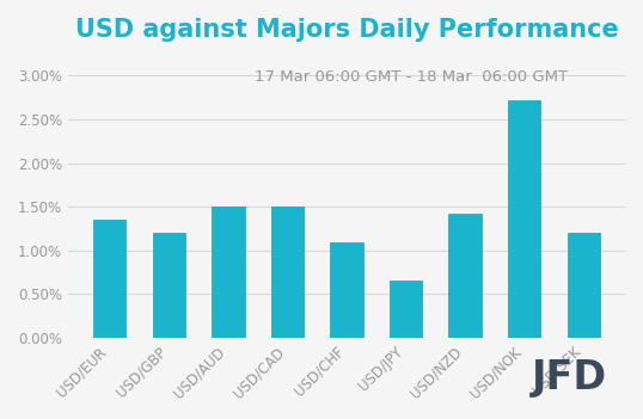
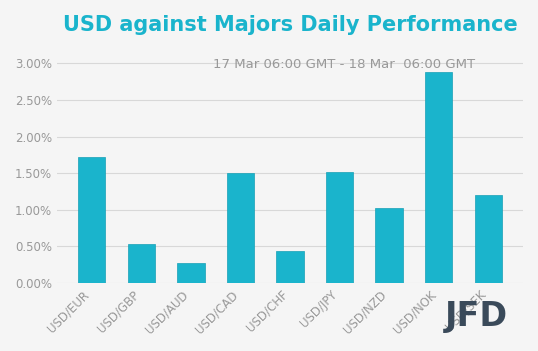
USD/EUR: 1.35% -> 1.72%
USD/GBP: 1.20% -> 0.54%
USD/AUD: 1.50% -> 0.28%
USD/CHF: 1.10% -> 0.44%
USD/JPY: 0.65% -> 1.52%
USD/NZD: 1.42% -> 1.02%
USD/NOK: 2.72% -> 2.88%
